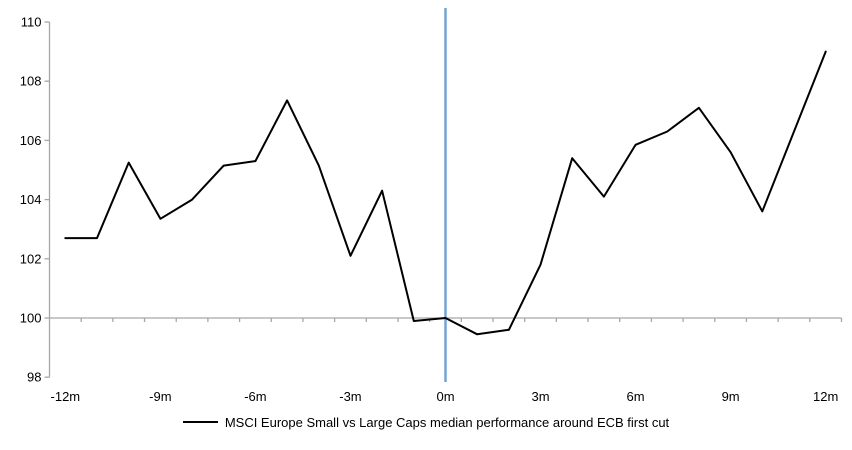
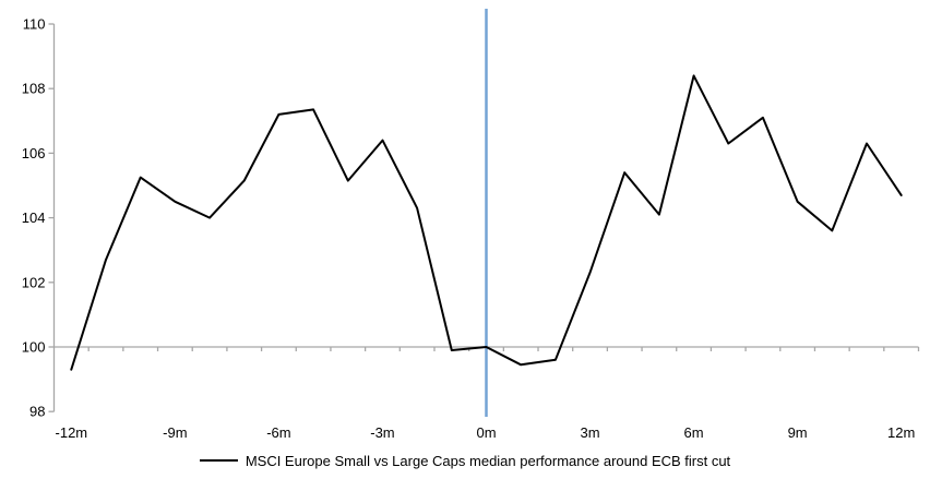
-12m: 102.7 -> 99.3
-9m: 103.3 -> 104.5
-6m: 105.3 -> 107.2
-3m: 102.1 -> 106.4
3m: 101.8 -> 102.3
6m: 105.8 -> 108.4
9m: 105.6 -> 104.5
12m: 109.0 -> 104.7
